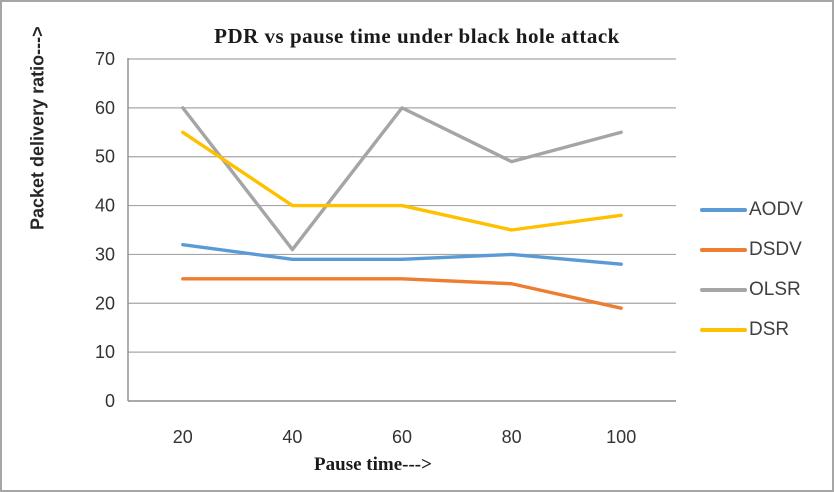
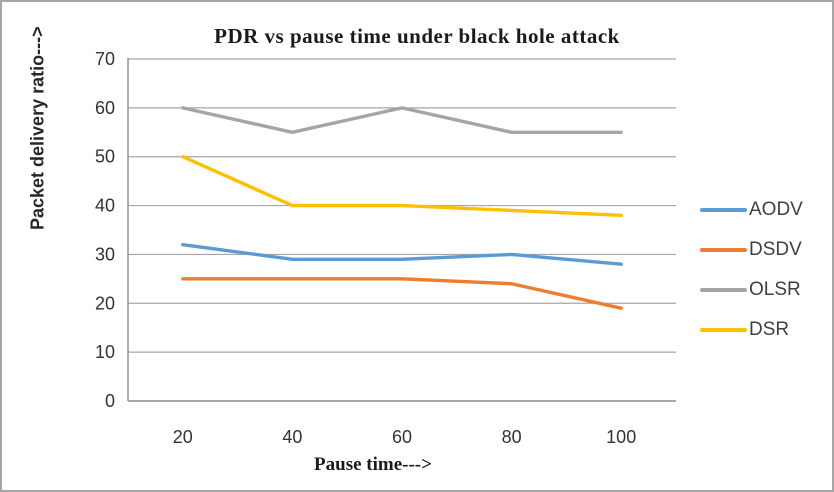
DSR/20: 55 -> 50
OLSR/40: 31 -> 55
OLSR/80: 49 -> 55
DSR/80: 35 -> 39
